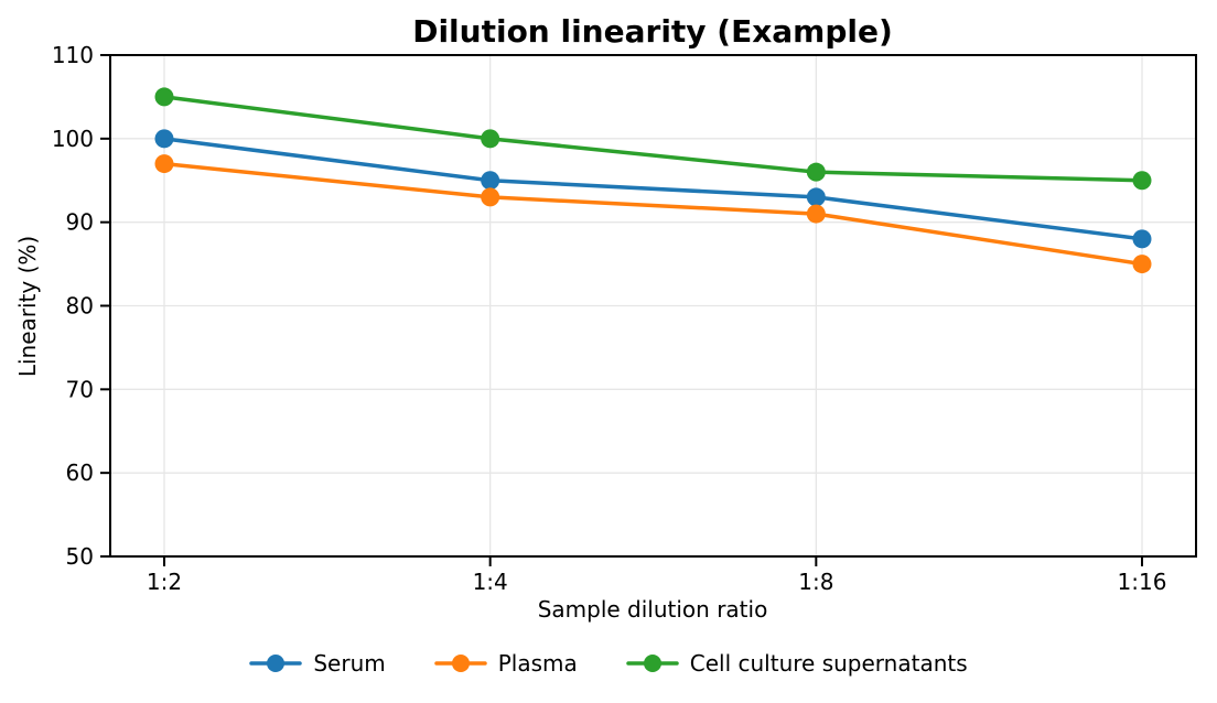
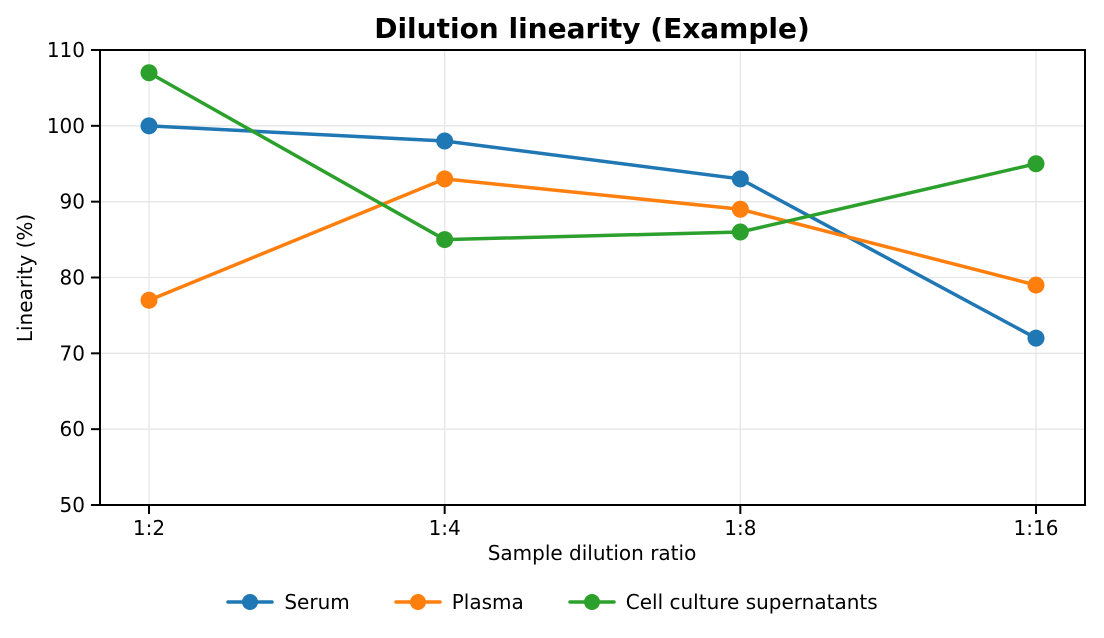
Plasma/1:2: 97 -> 77
Cell culture supernatants/1:2: 105 -> 107
Serum/1:4: 95 -> 98
Cell culture supernatants/1:4: 100 -> 85
Plasma/1:8: 91 -> 89
Cell culture supernatants/1:8: 96 -> 86
Serum/1:16: 88 -> 72
Plasma/1:16: 85 -> 79
